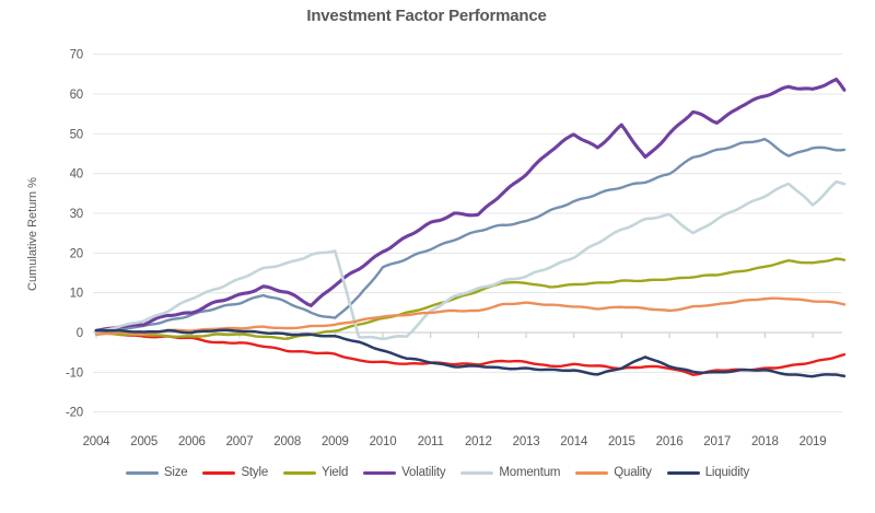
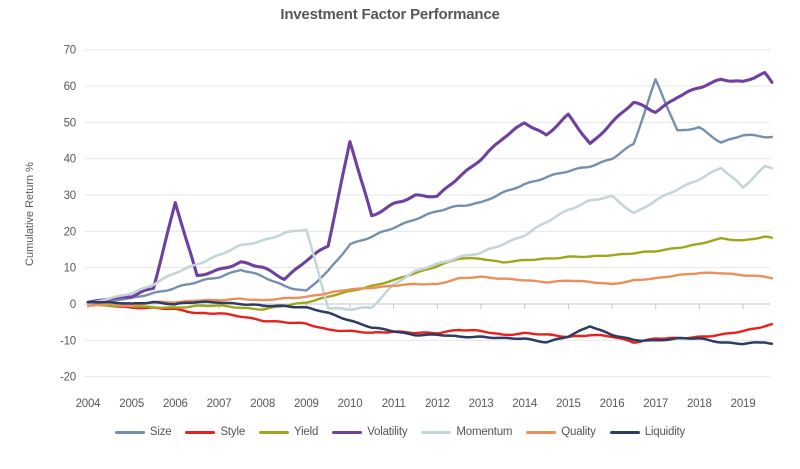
Volatility/2006: 5 -> 28
Volatility/2010: 20 -> 45
Size/2017: 46 -> 62
